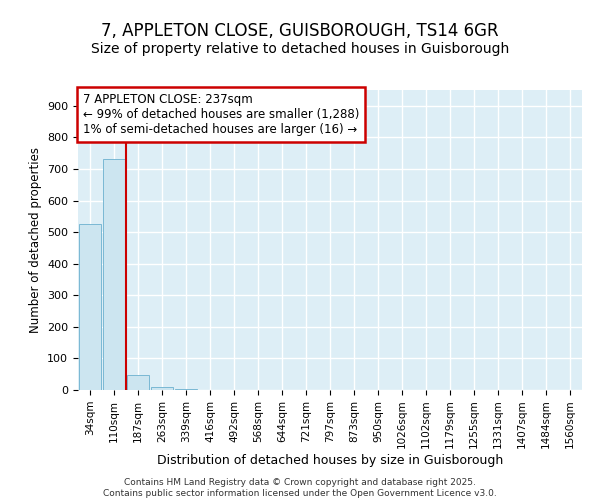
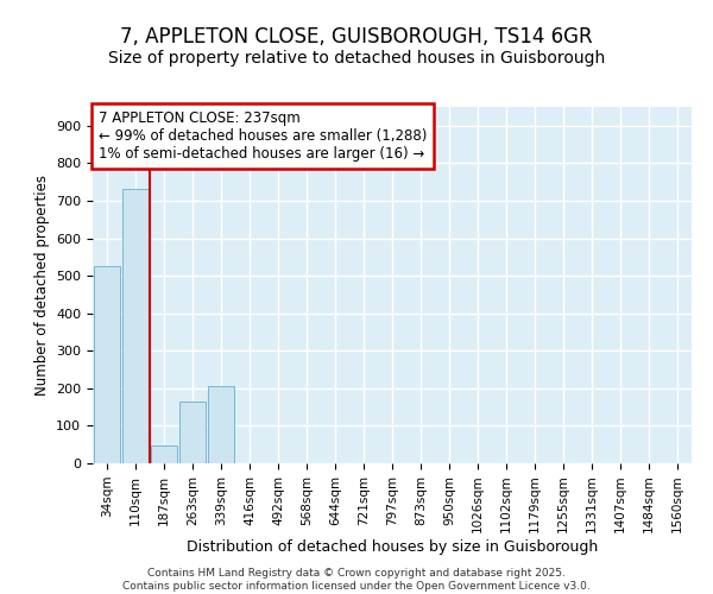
263sqm: 8 -> 165
339sqm: 2 -> 205
